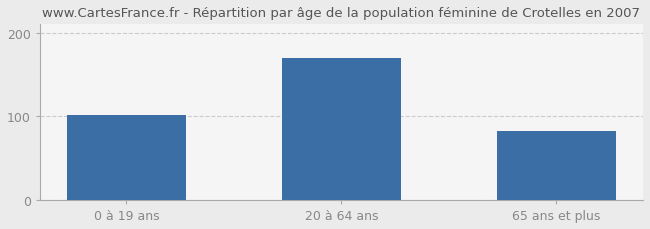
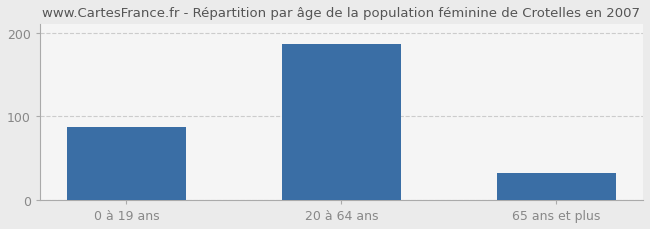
0 à 19 ans: 102 -> 87
20 à 64 ans: 170 -> 186
65 ans et plus: 82 -> 32
